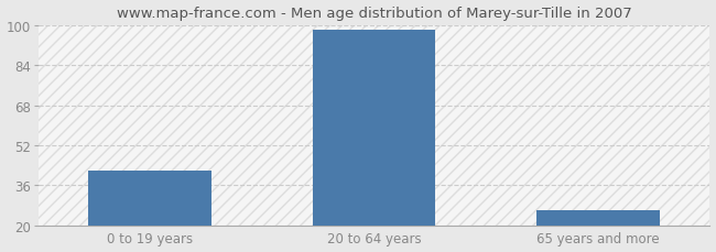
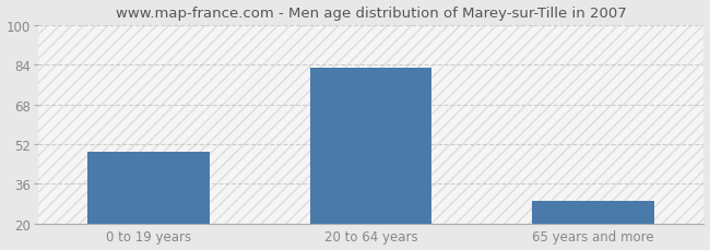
0 to 19 years: 42 -> 49
20 to 64 years: 98 -> 83
65 years and more: 26 -> 29
